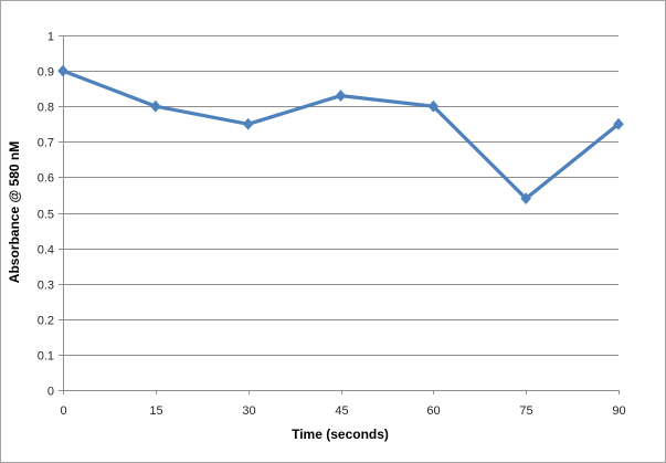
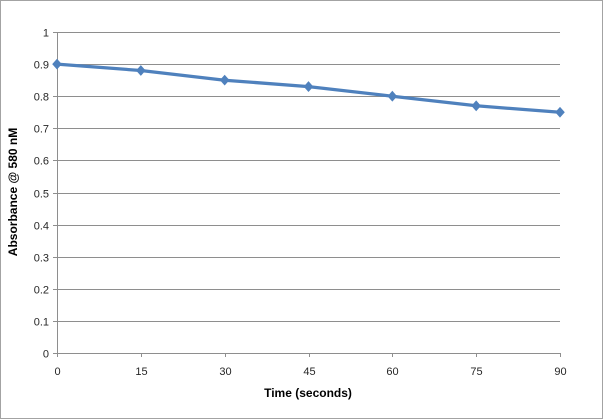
15: 0.80 -> 0.88
30: 0.75 -> 0.85
75: 0.54 -> 0.77
